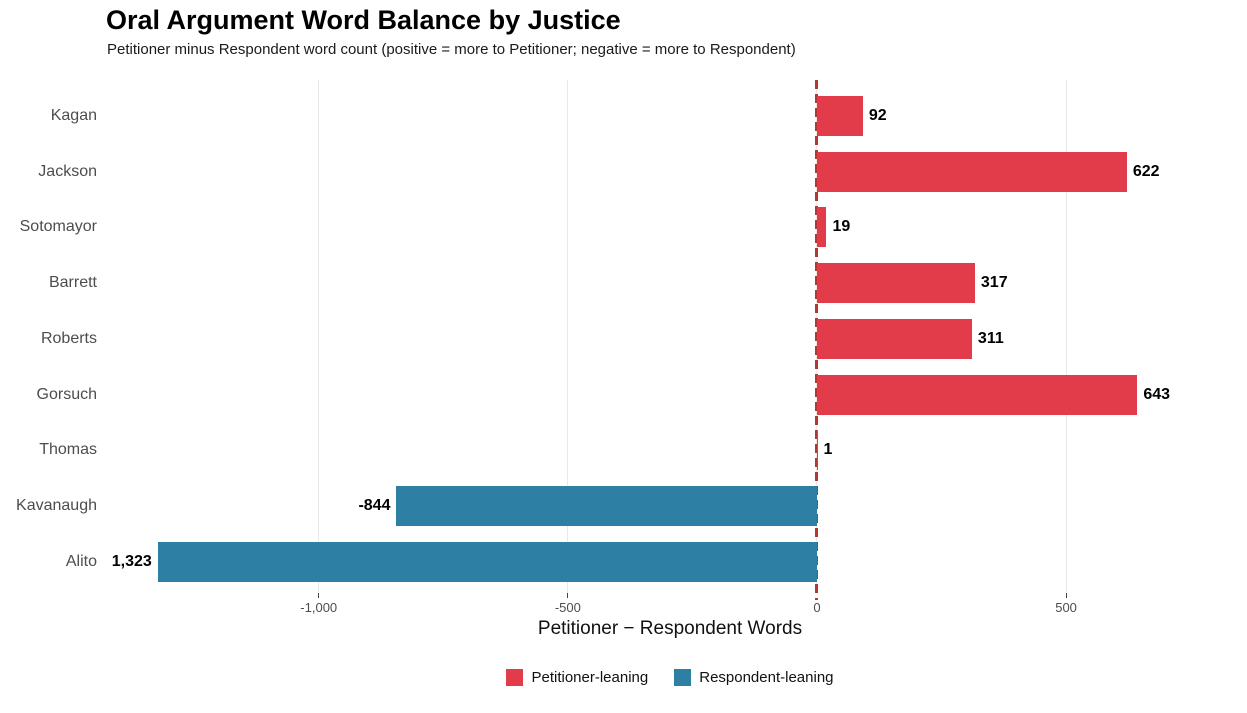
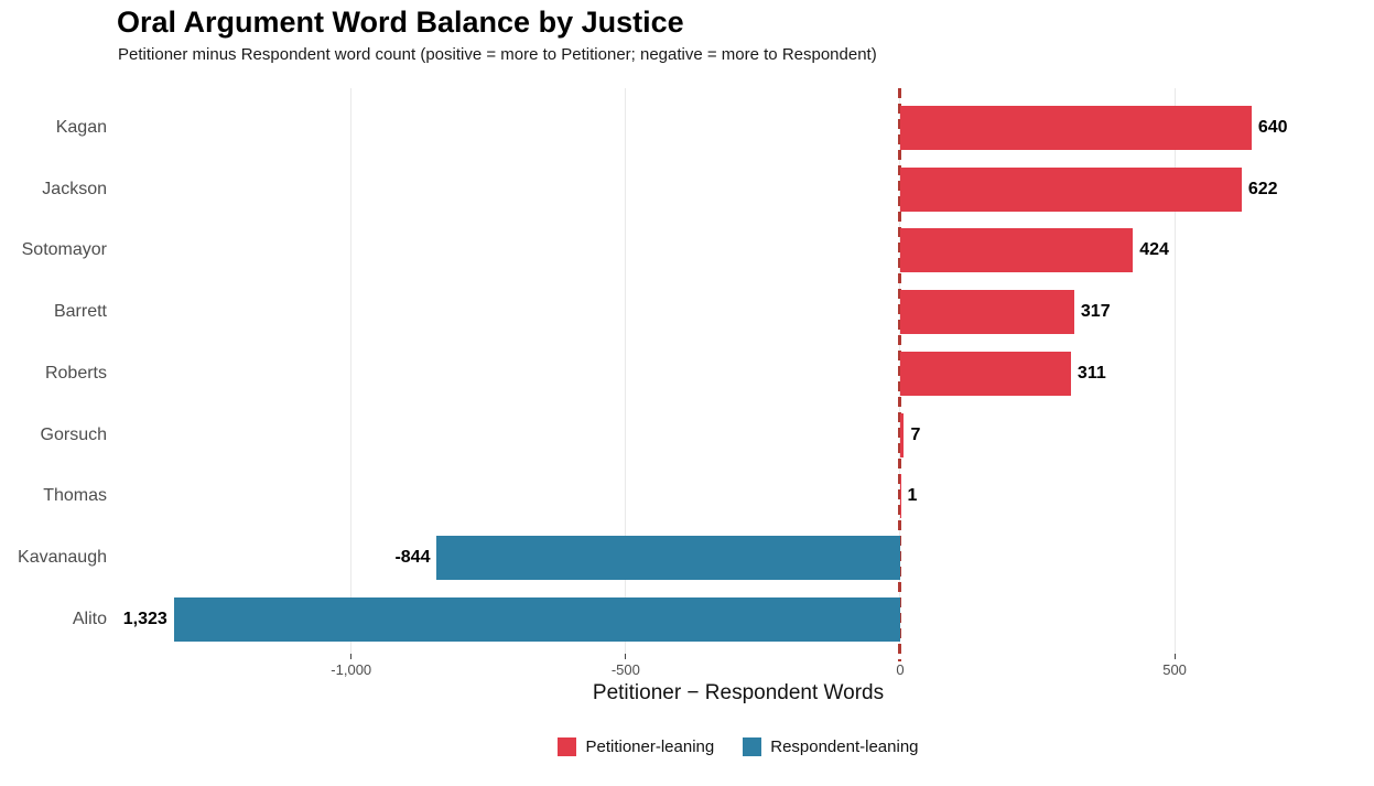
Kagan: 92 -> 640
Sotomayor: 19 -> 424
Gorsuch: 643 -> 7
